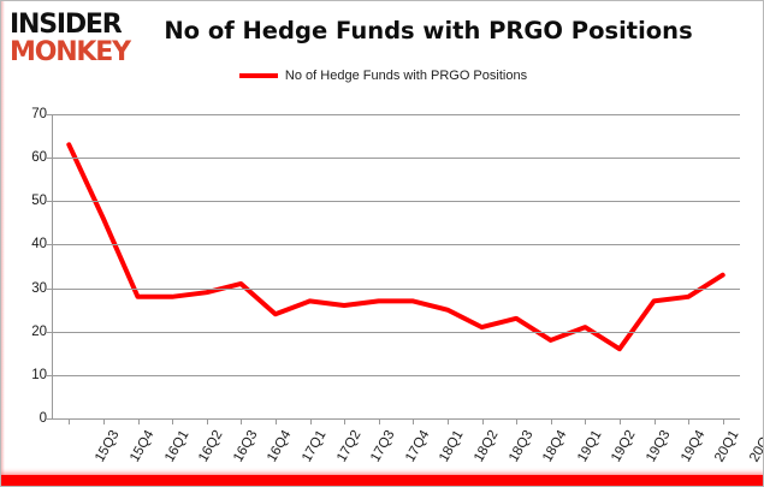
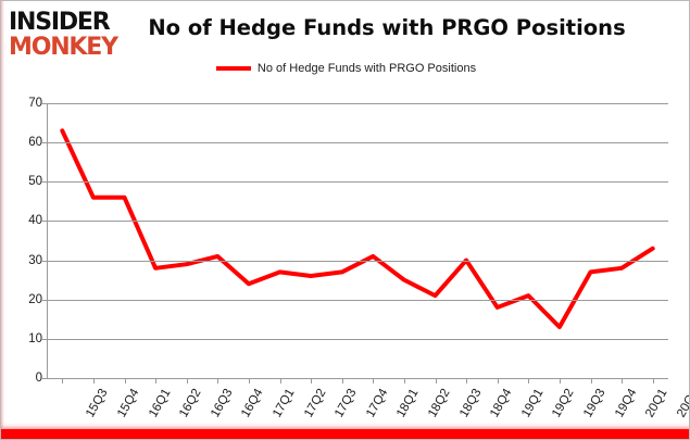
16Q1: 28 -> 46
18Q1: 27 -> 31
18Q4: 23 -> 30
19Q3: 16 -> 13
